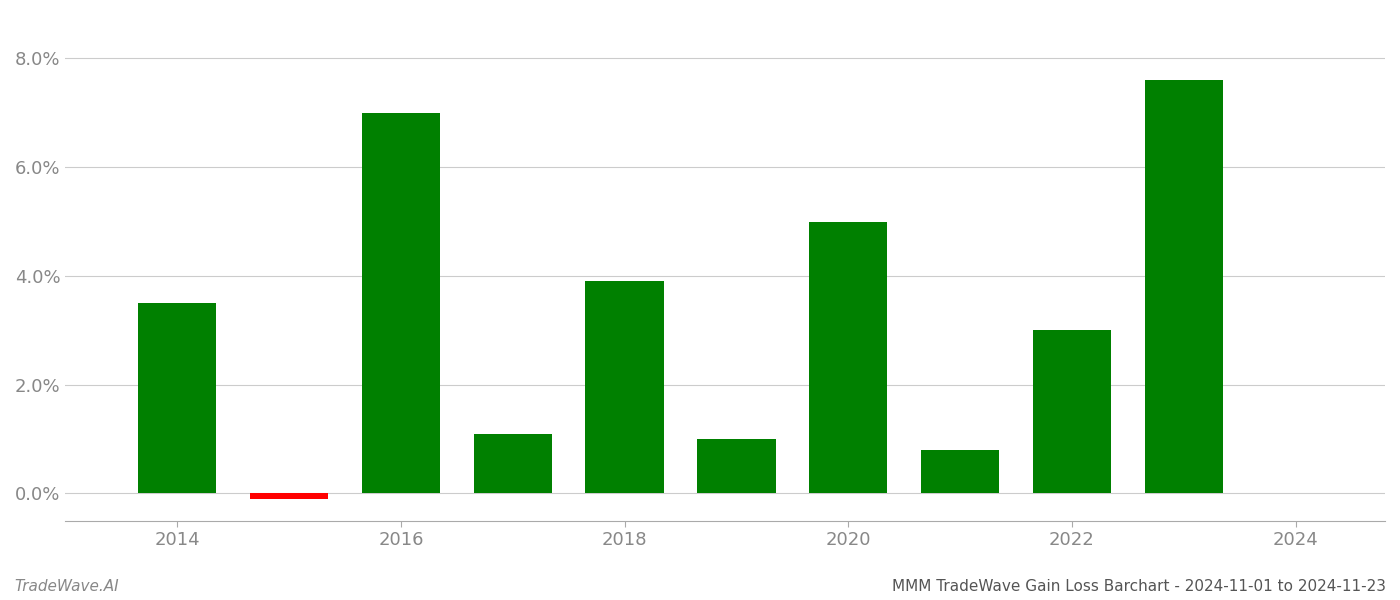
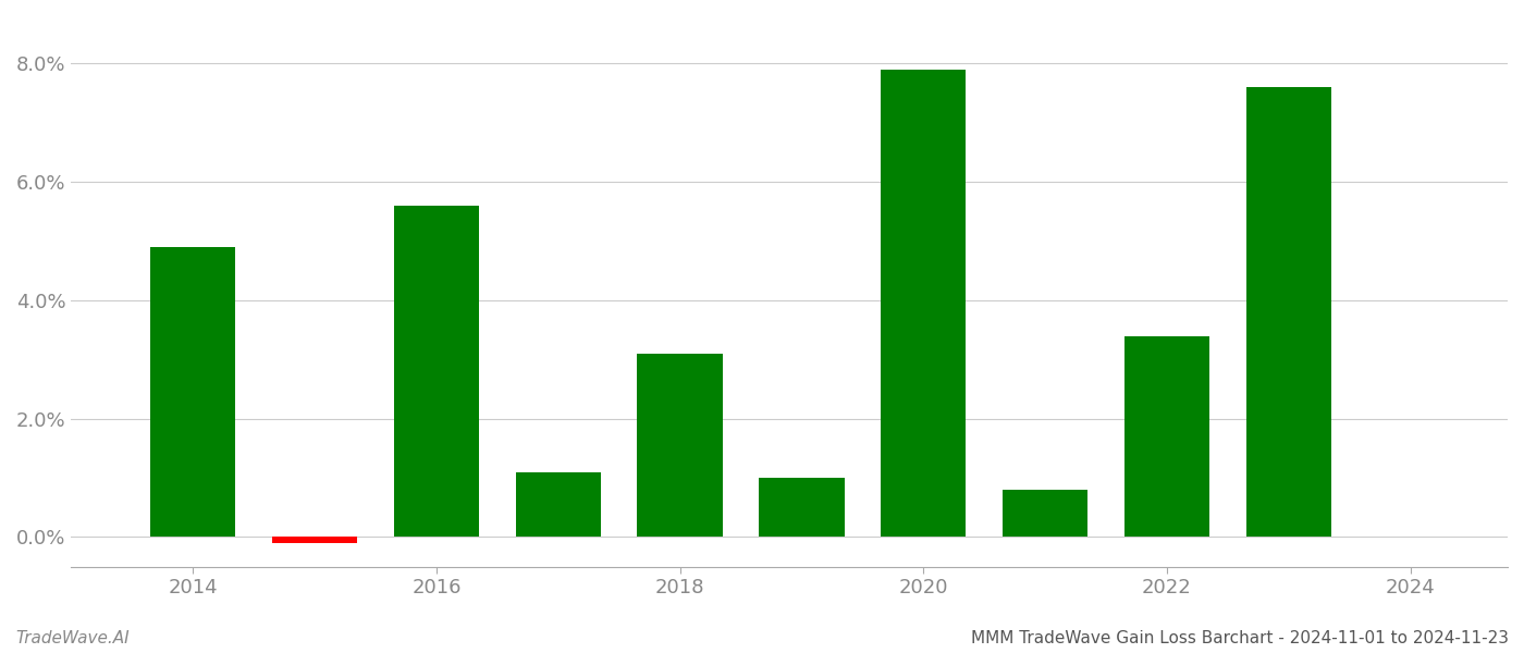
2014: 3.5% -> 4.9%
2016: 7.0% -> 5.6%
2018: 3.9% -> 3.1%
2020: 5.0% -> 7.9%
2022: 3.0% -> 3.4%
